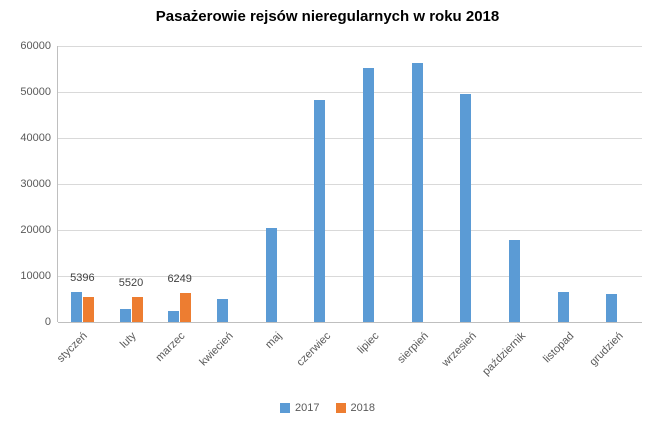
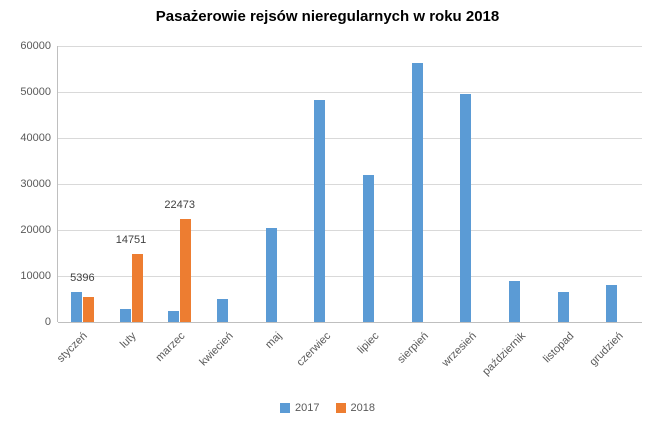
2018/luty: 5520 -> 14751
2018/marzec: 6249 -> 22473
2017/lipiec: 55000 -> 32000
2017/październik: 18000 -> 9000
2017/grudzień: 6000 -> 8000
